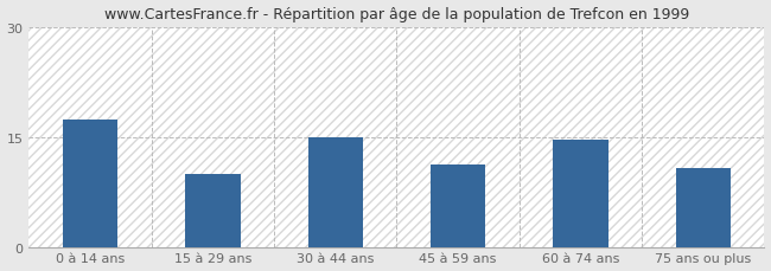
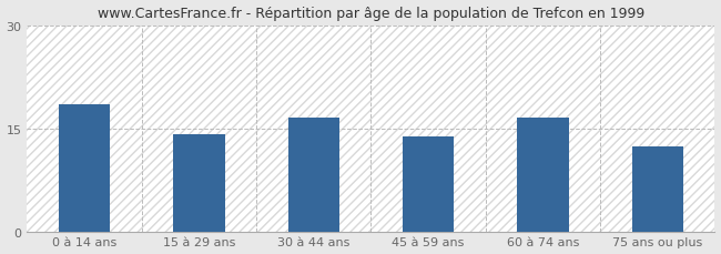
0 à 14 ans: 17.4 -> 18.5
15 à 29 ans: 10.0 -> 14.2
30 à 44 ans: 15.0 -> 16.5
45 à 59 ans: 11.2 -> 13.8
60 à 74 ans: 14.6 -> 16.5
75 ans ou plus: 10.8 -> 12.3
